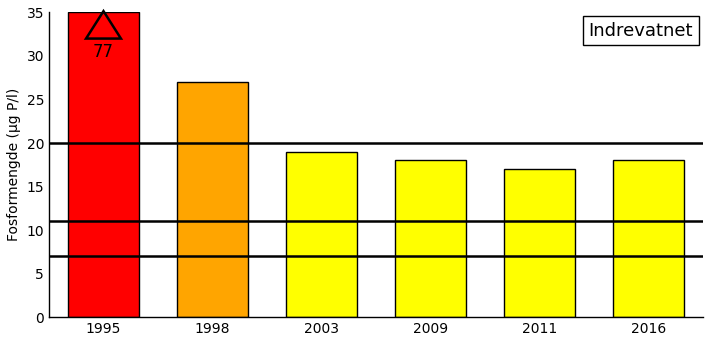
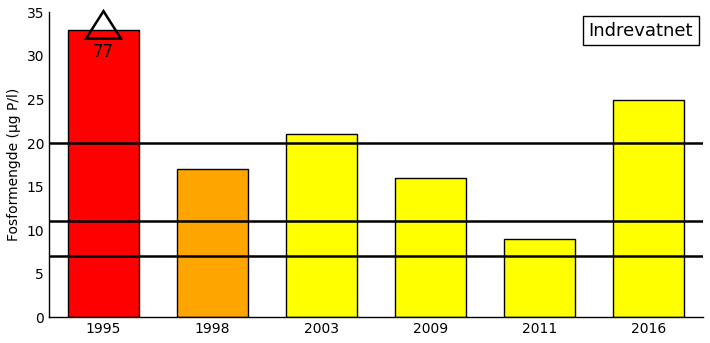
1995: 35 -> 33
1998: 27 -> 17
2003: 19 -> 21
2009: 18 -> 16
2011: 17 -> 9
2016: 18 -> 25
